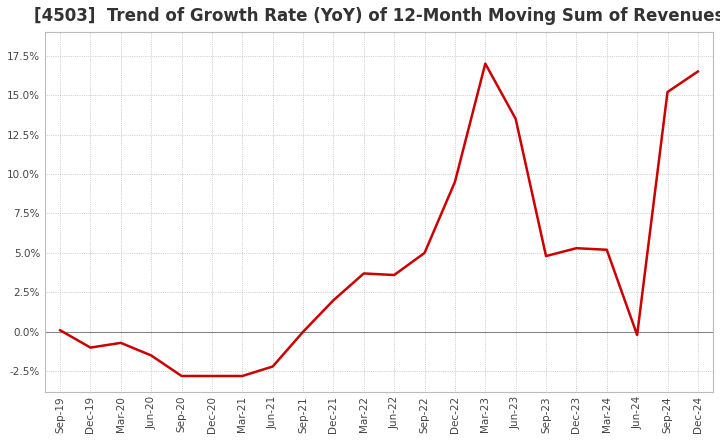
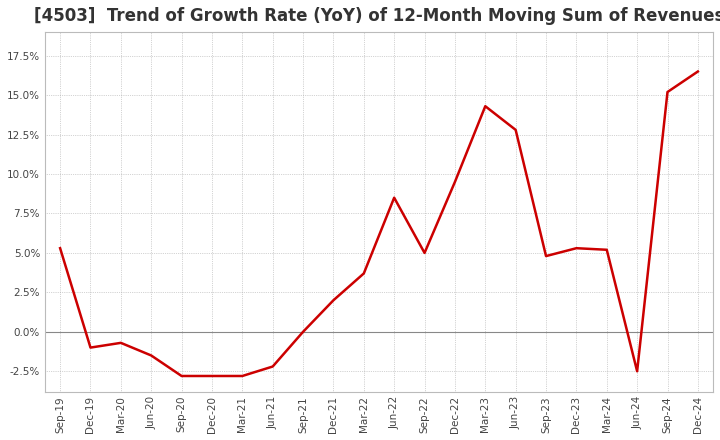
Sep-19: 0.1% -> 5.3%
Jun-22: 3.6% -> 8.5%
Mar-23: 17.0% -> 14.3%
Jun-23: 13.5% -> 12.8%
Jun-24: -0.2% -> -2.5%
